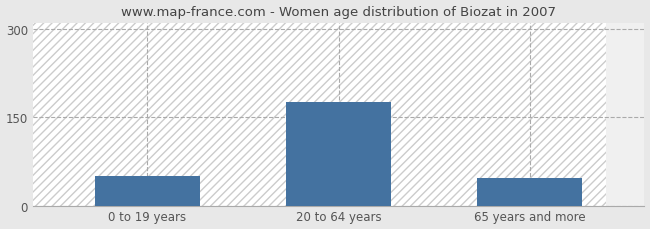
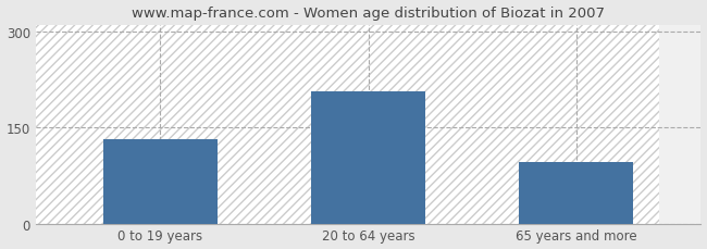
0 to 19 years: 50 -> 132
20 to 64 years: 175 -> 206
65 years and more: 47 -> 96
